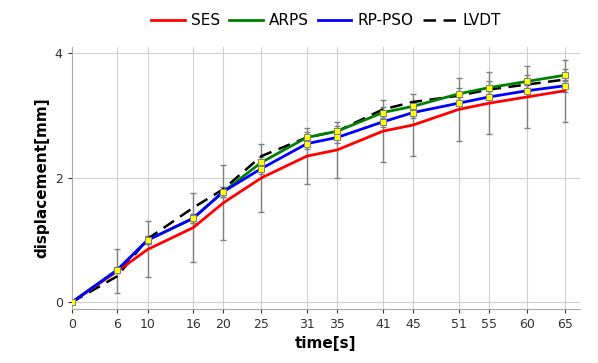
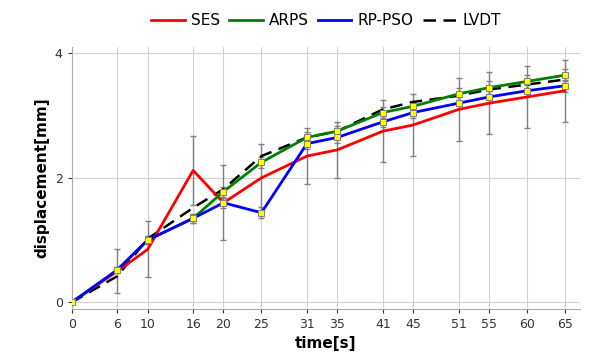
SES/16: 1.20 -> 2.12
RP-PSO/20: 1.78 -> 1.60
RP-PSO/25: 2.15 -> 1.44
